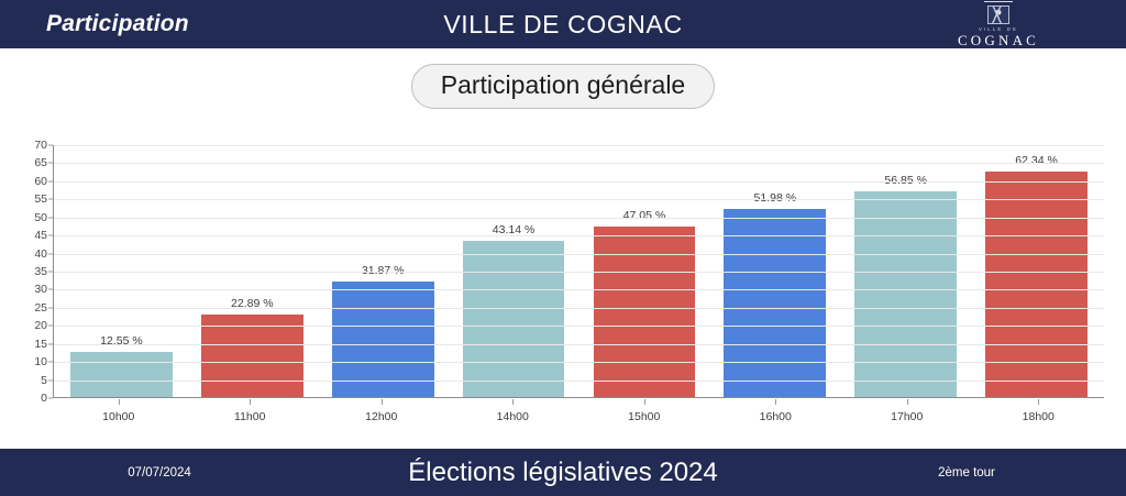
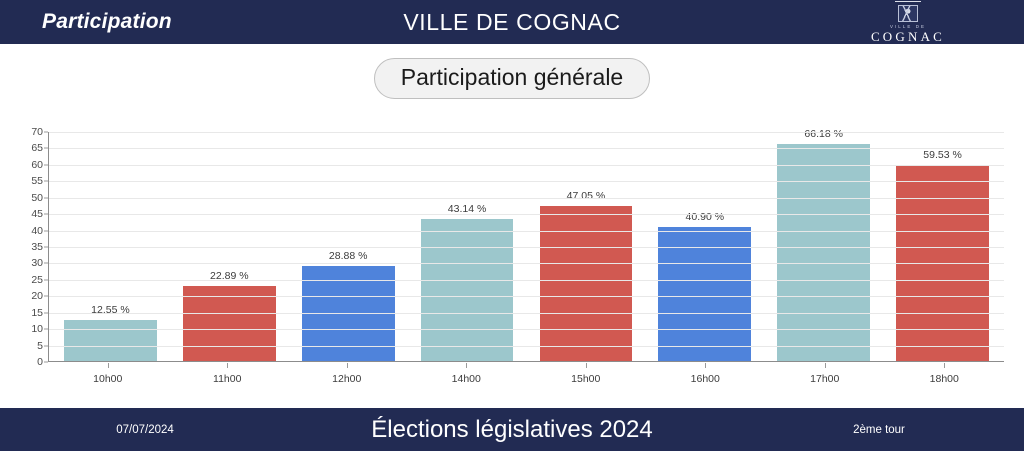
12h00: 31.87 -> 28.88
16h00: 51.98 -> 40.90
17h00: 56.85 -> 66.18
18h00: 62.34 -> 59.53
